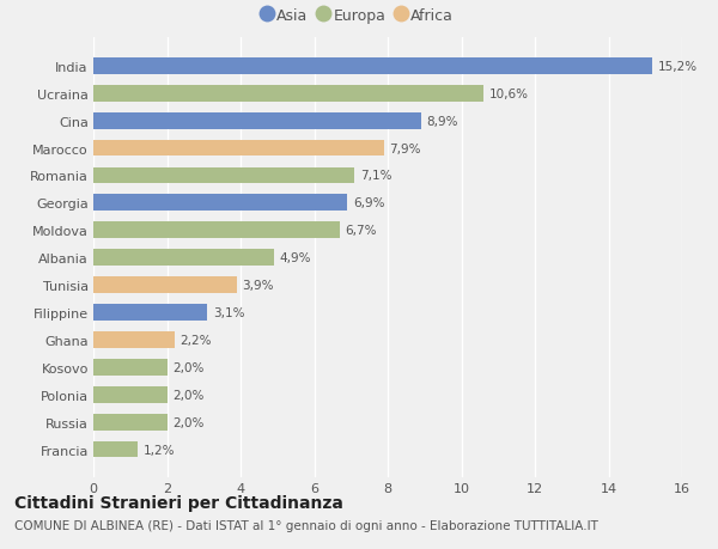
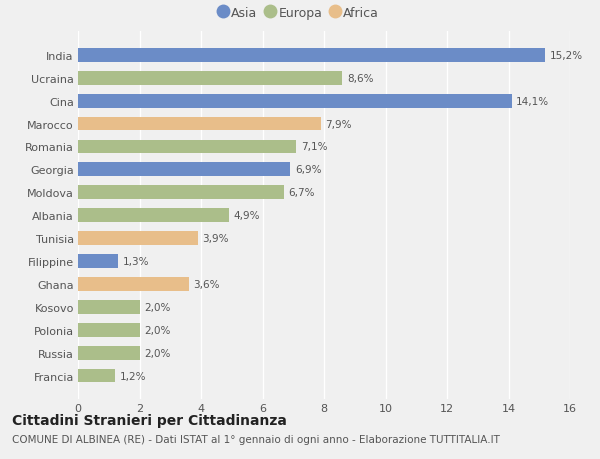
Ucraina: 10,6% -> 8,6%
Cina: 8,9% -> 14,1%
Filippine: 3,1% -> 1,3%
Ghana: 2,2% -> 3,6%
